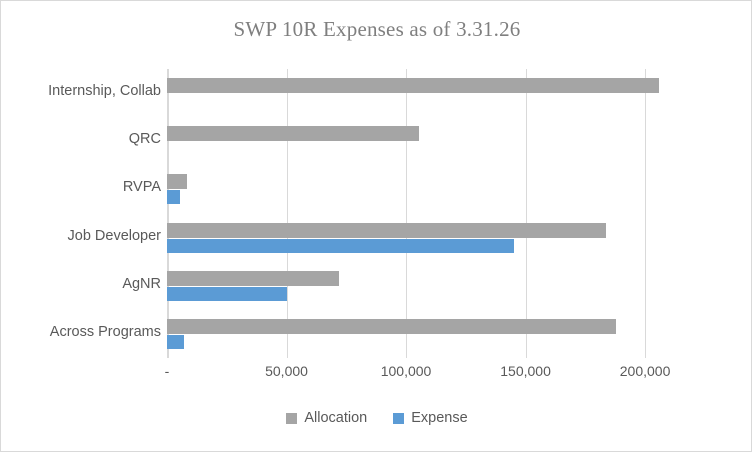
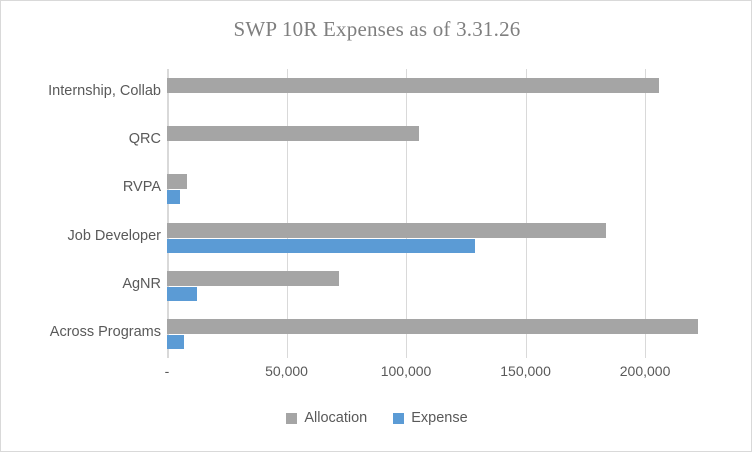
Expense/Job Developer: 145000 -> 129000
Expense/AgNR: 50000 -> 13000
Allocation/Across Programs: 188000 -> 222000
